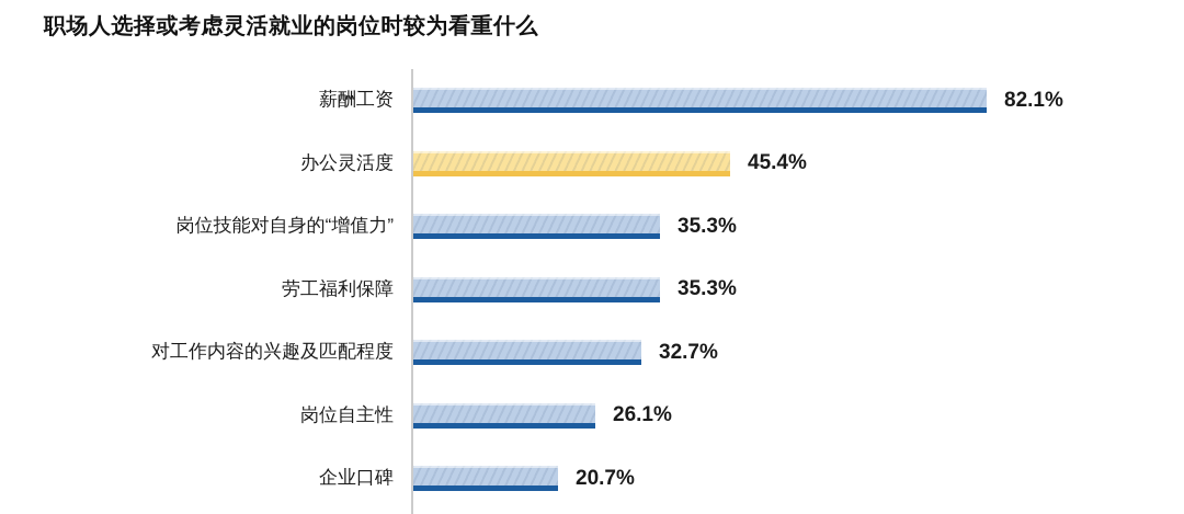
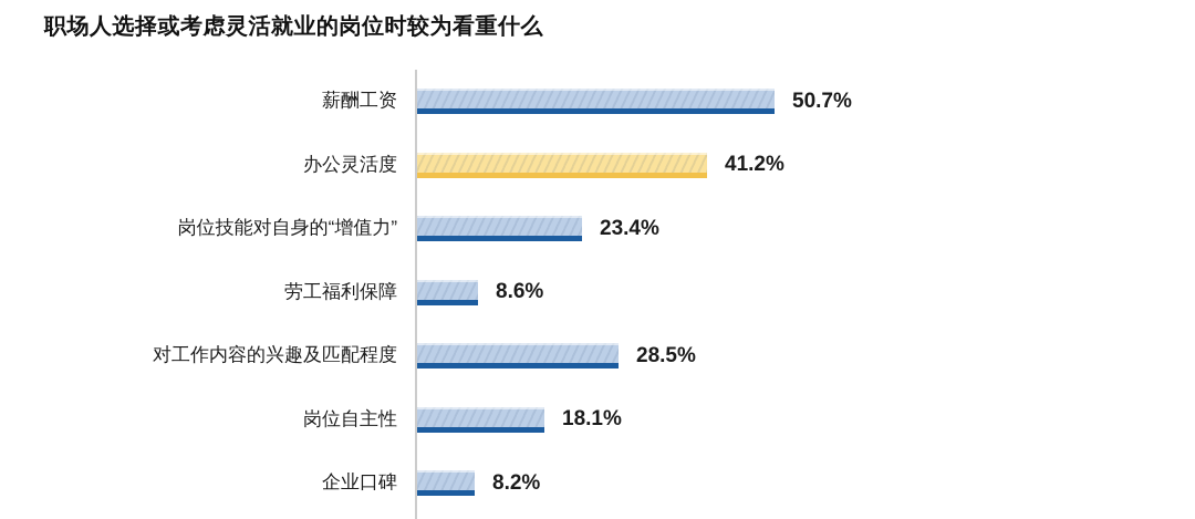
薪酬工资: 82.1% -> 50.7%
办公灵活度: 45.4% -> 41.2%
岗位技能对自身的“增值力”: 35.3% -> 23.4%
劳工福利保障: 35.3% -> 8.6%
对工作内容的兴趣及匹配程度: 32.7% -> 28.5%
岗位自主性: 26.1% -> 18.1%
企业口碑: 20.7% -> 8.2%
